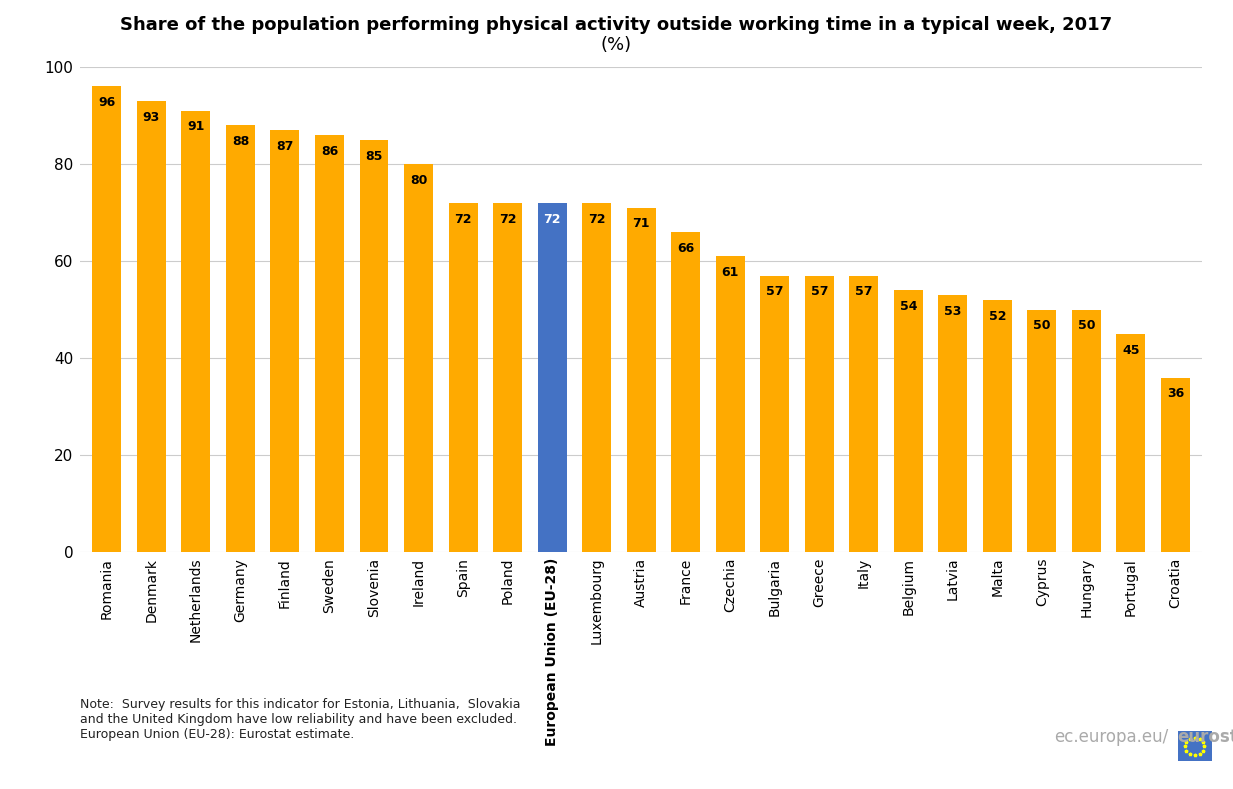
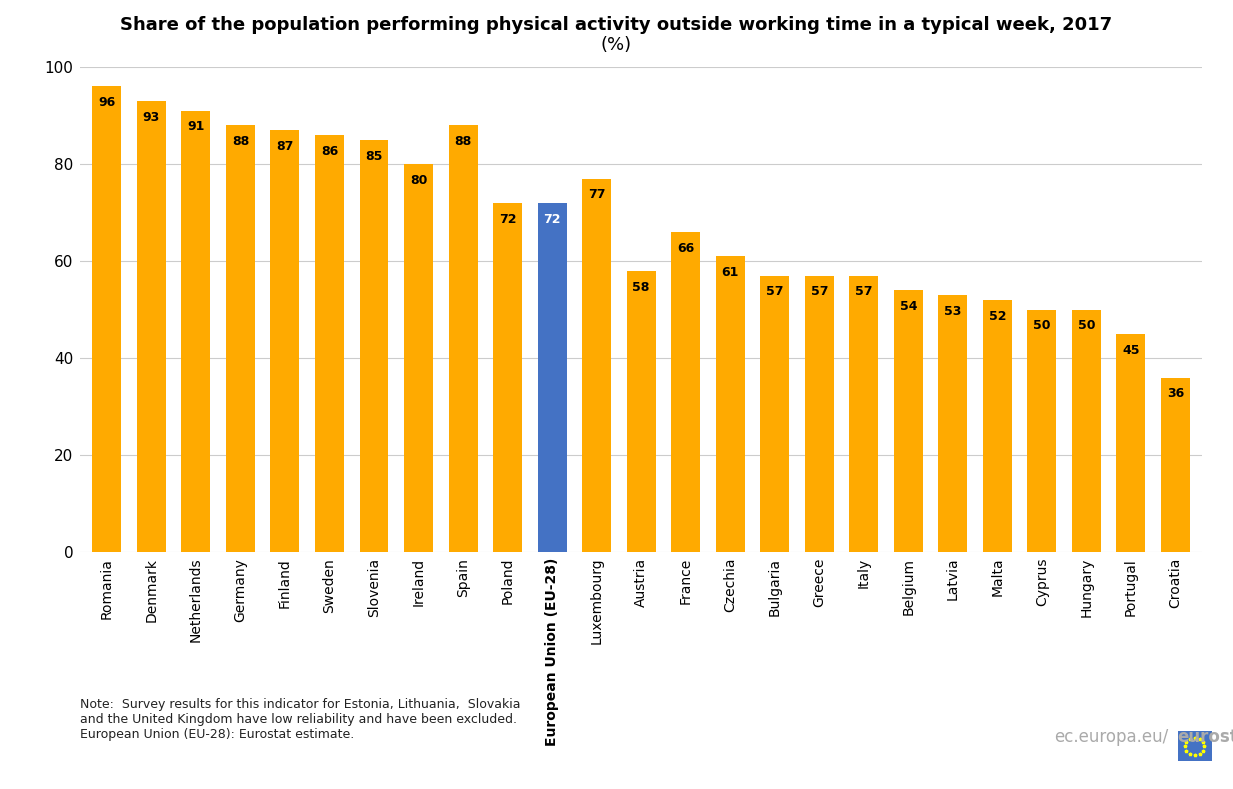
Spain: 72 -> 88
Luxembourg: 72 -> 77
Austria: 71 -> 58
